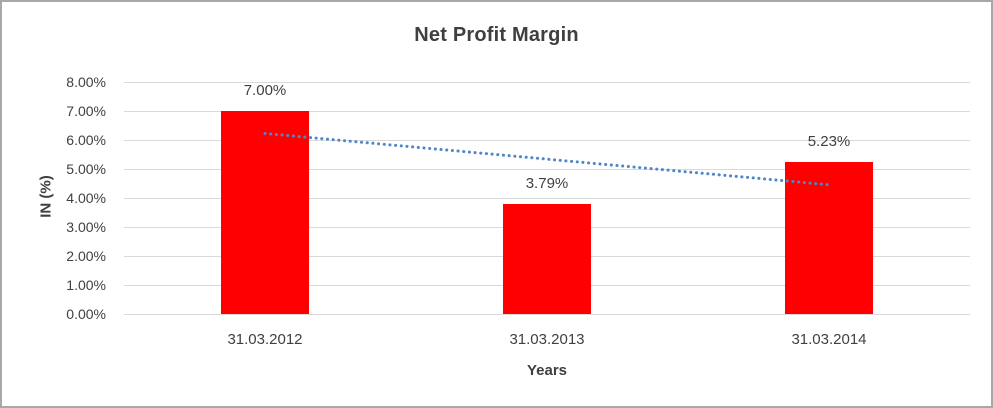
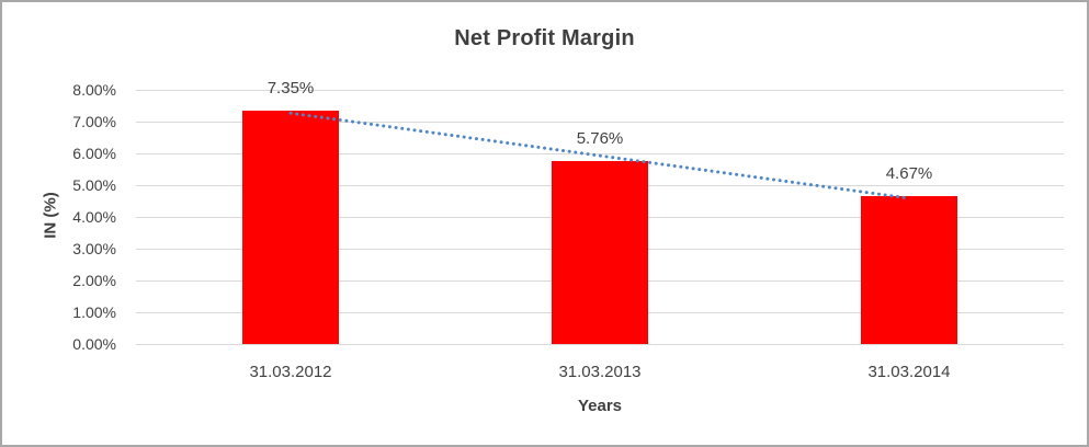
31.03.2012: 7.00% -> 7.35%
31.03.2013: 3.79% -> 5.76%
31.03.2014: 5.23% -> 4.67%
